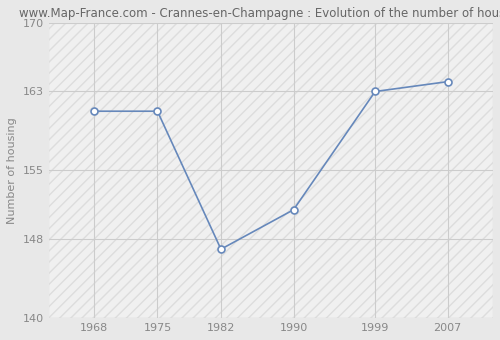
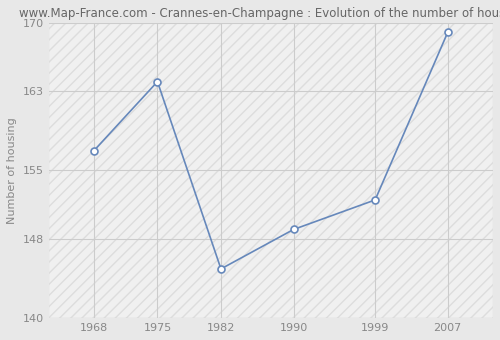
1968: 161 -> 157
1975: 161 -> 164
1982: 147 -> 145
1990: 151 -> 149
1999: 163 -> 152
2007: 164 -> 169
